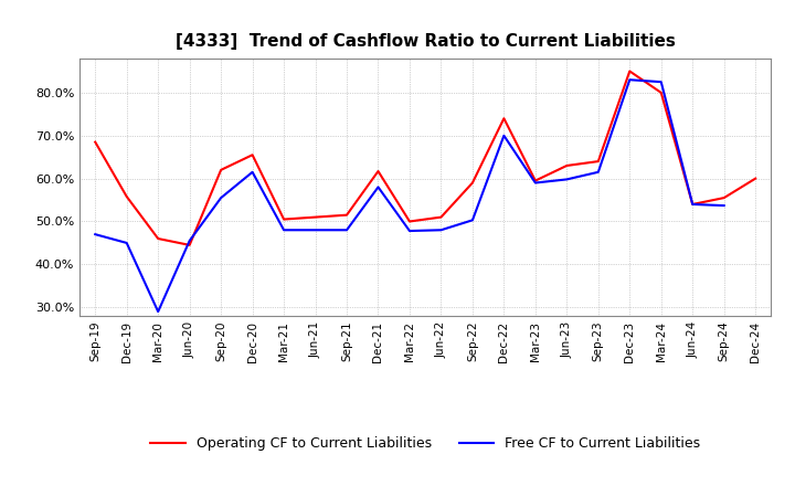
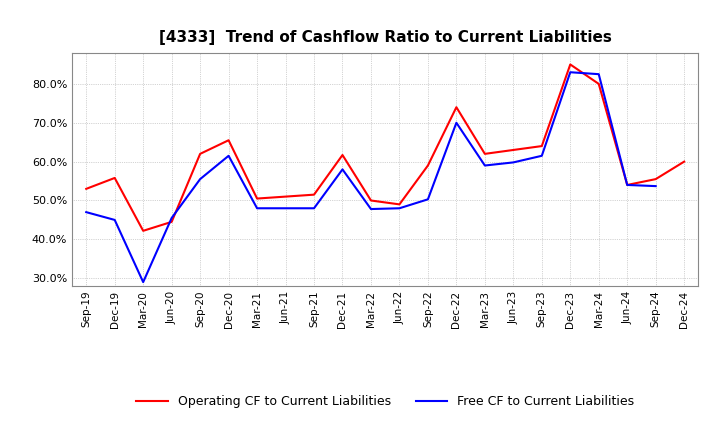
Operating CF to Current Liabilities/Sep-19: 68.5% -> 53.0%
Operating CF to Current Liabilities/Mar-20: 46.0% -> 42.2%
Operating CF to Current Liabilities/Jun-22: 51.0% -> 49.0%
Operating CF to Current Liabilities/Mar-23: 59.5% -> 62.0%
